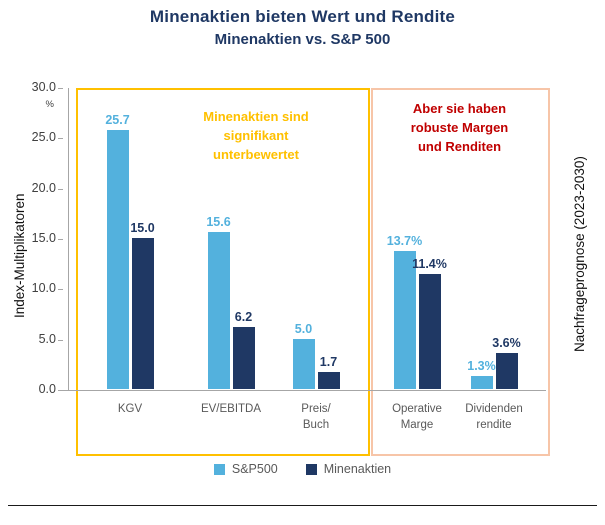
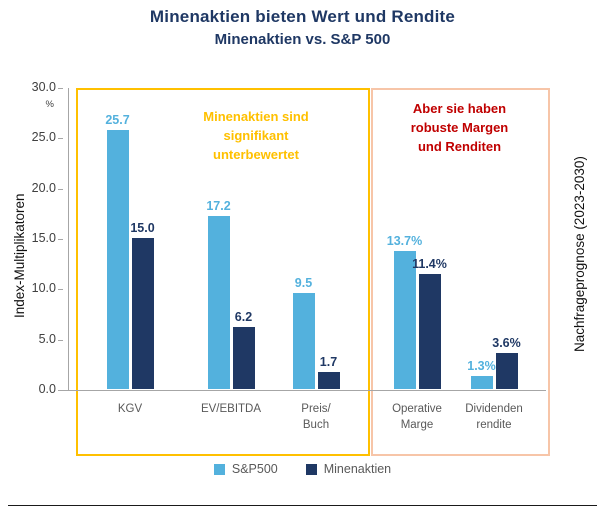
S&P500/EV/EBITDA: 15.6 -> 17.2
S&P500/Preis/Buch: 5.0 -> 9.5
